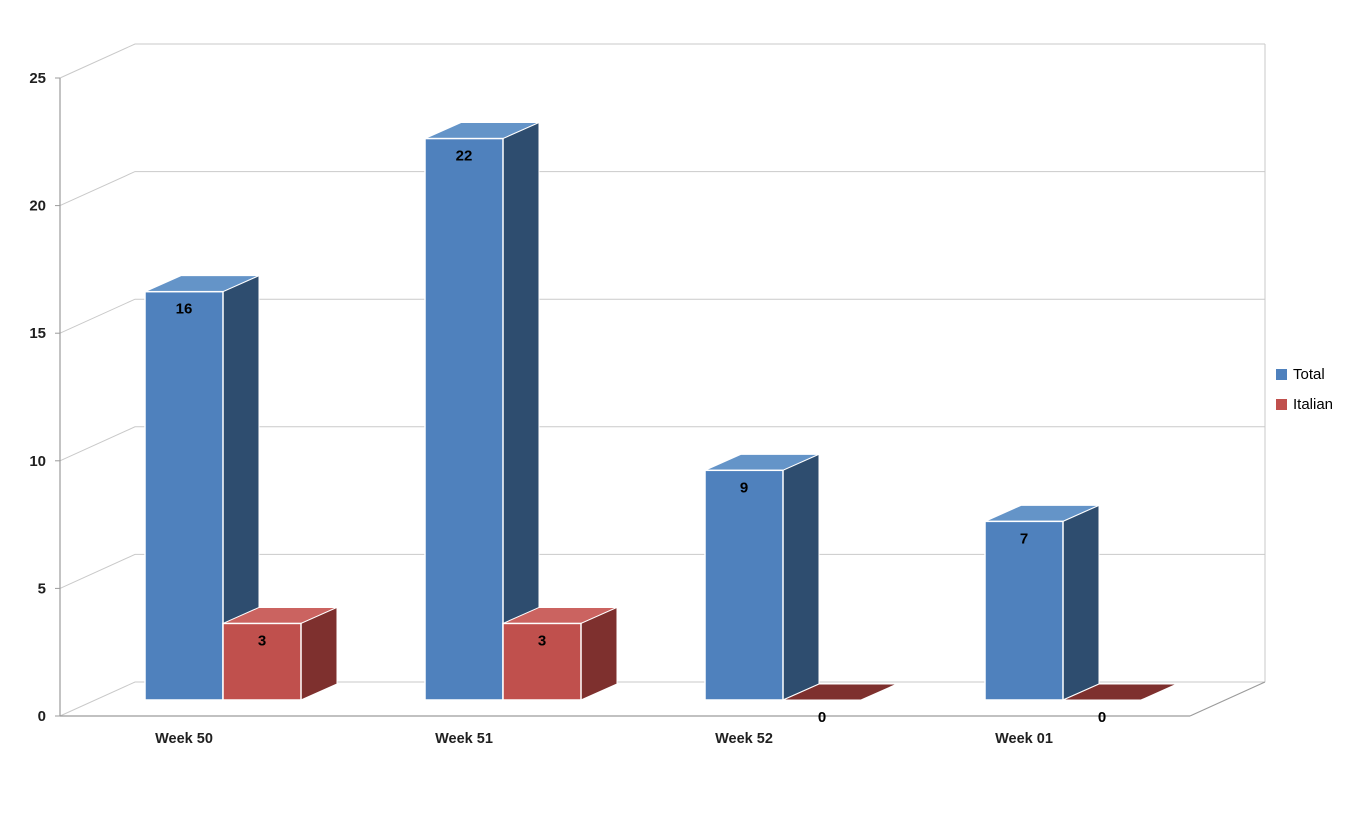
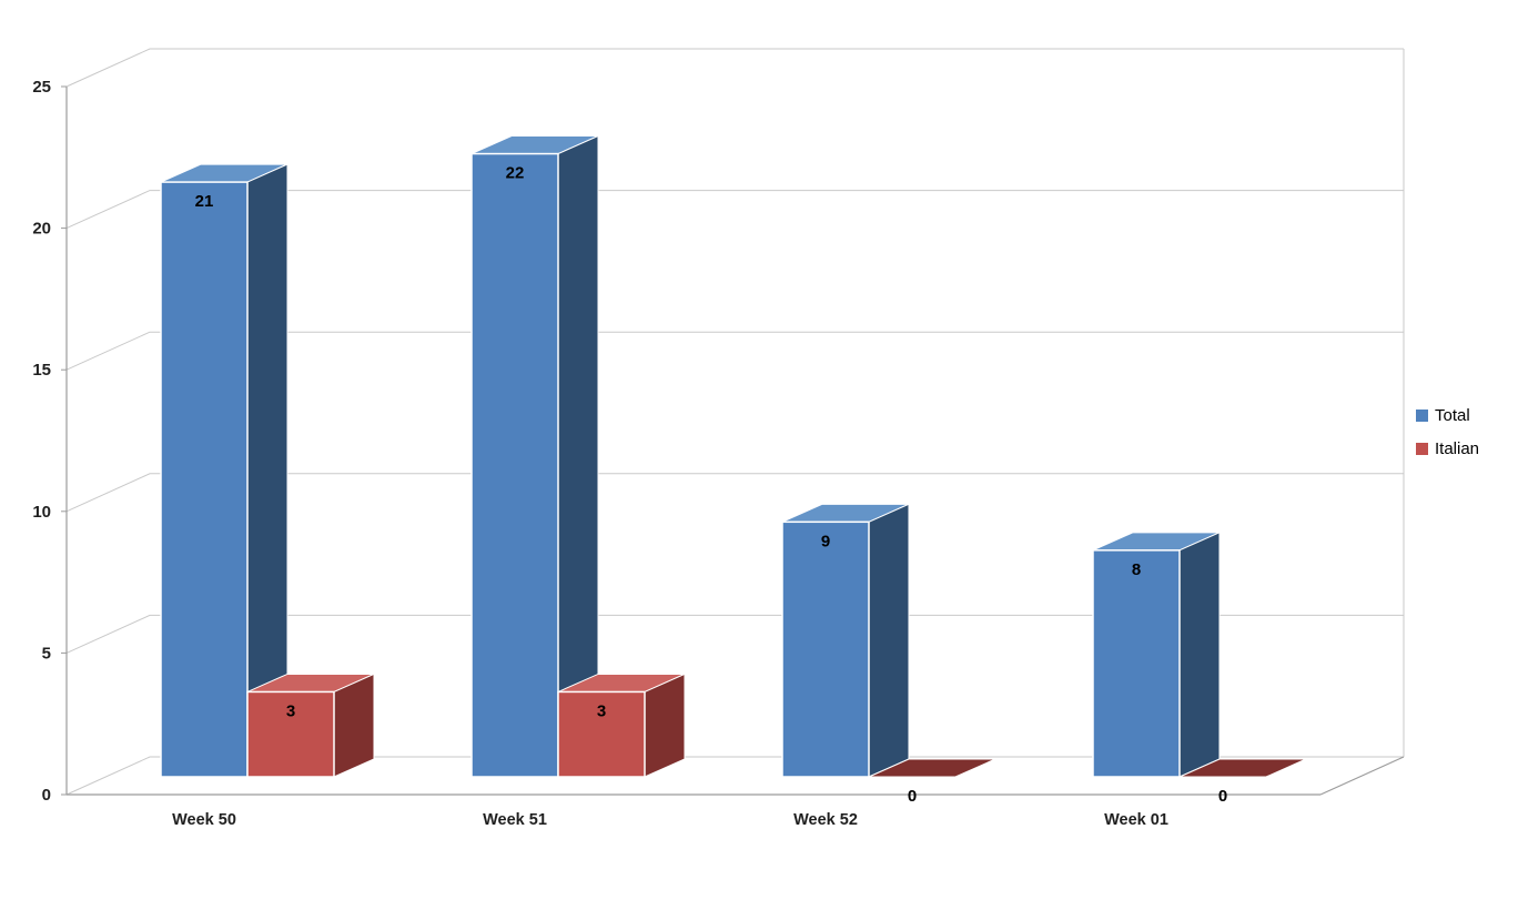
Total/Week 50: 16 -> 21
Total/Week 01: 7 -> 8
